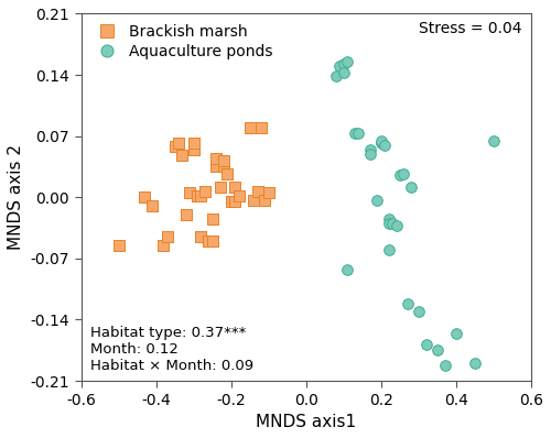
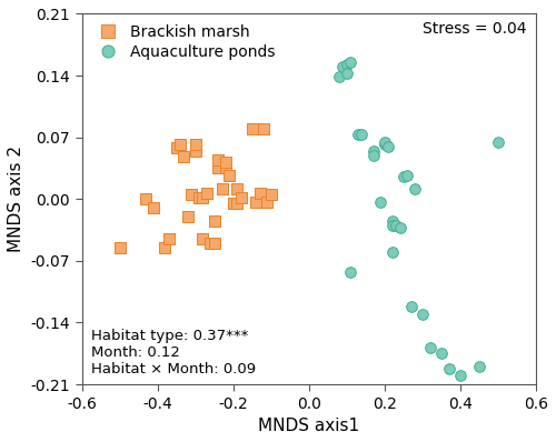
Aquaculture ponds/0.4: -0.156 -> -0.200
